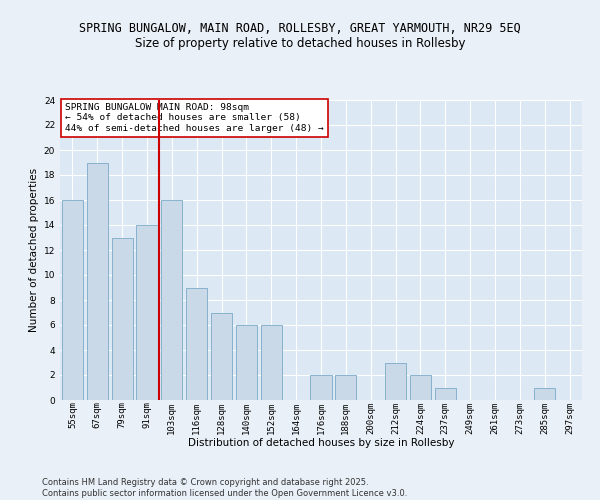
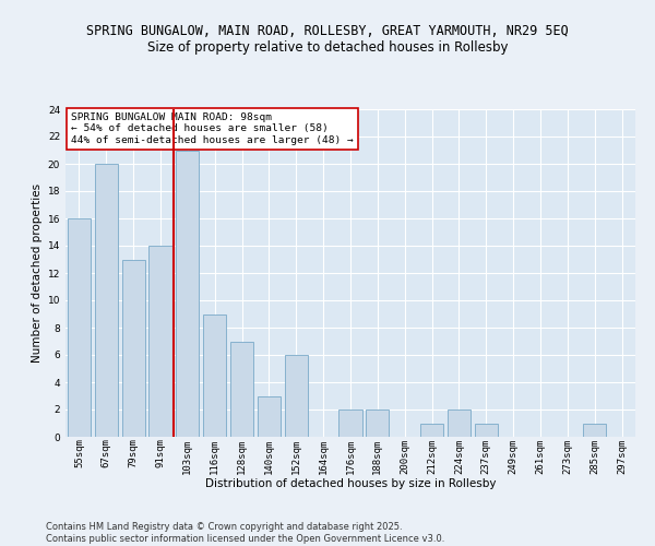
67sqm: 19 -> 20
103sqm: 16 -> 21
140sqm: 6 -> 3
212sqm: 3 -> 1
